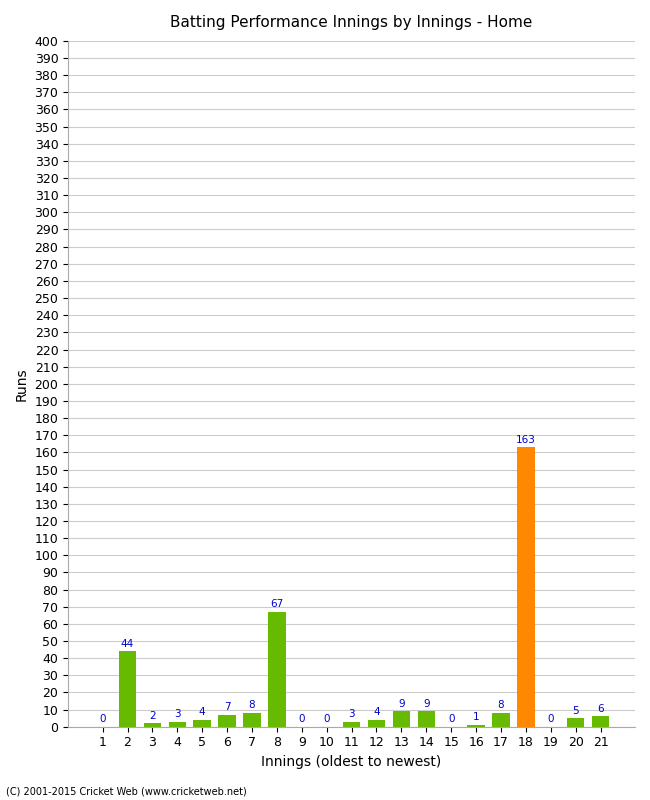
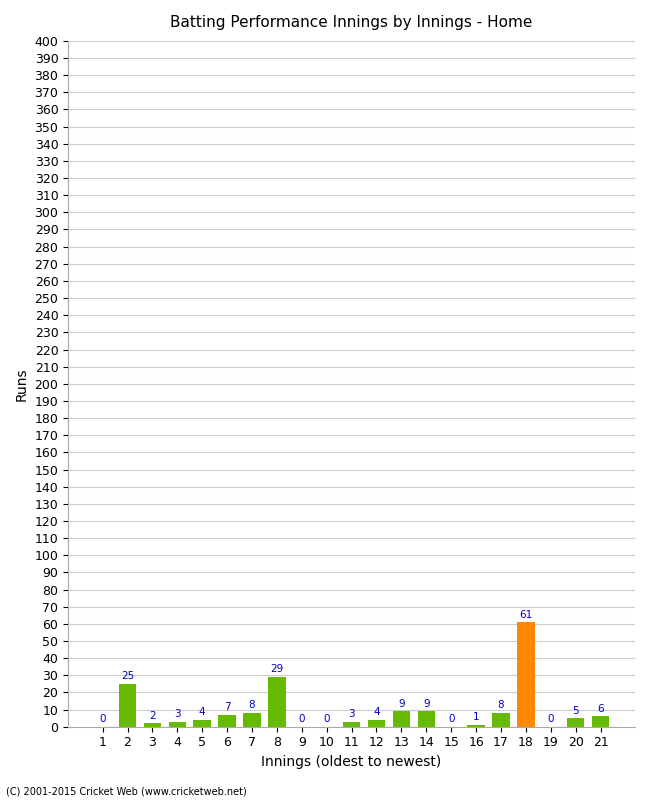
2: 44 -> 25
8: 67 -> 29
18: 163 -> 61
